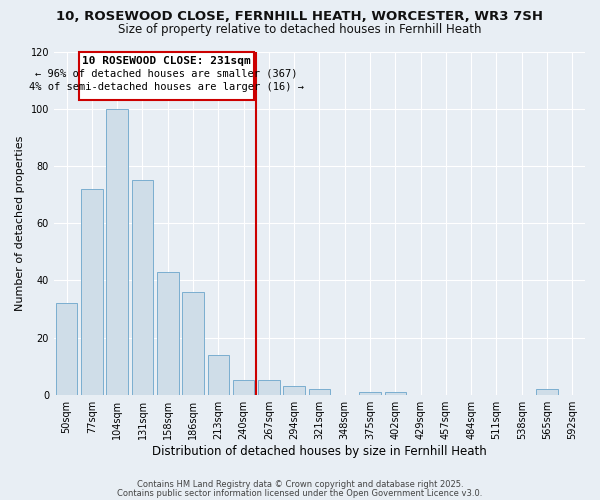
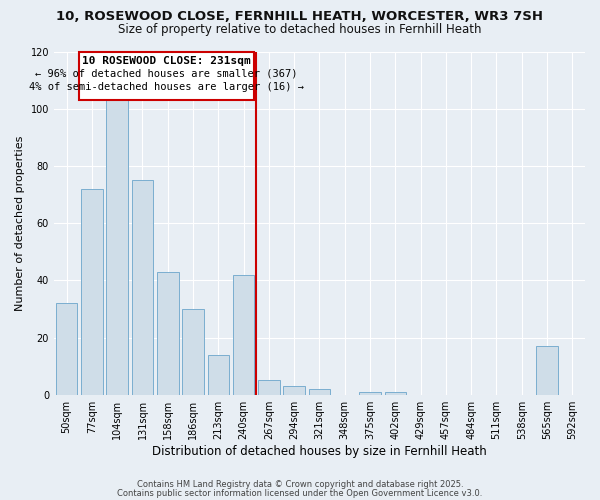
104sqm: 100 -> 104
186sqm: 36 -> 30
240sqm: 5 -> 42
565sqm: 2 -> 17
